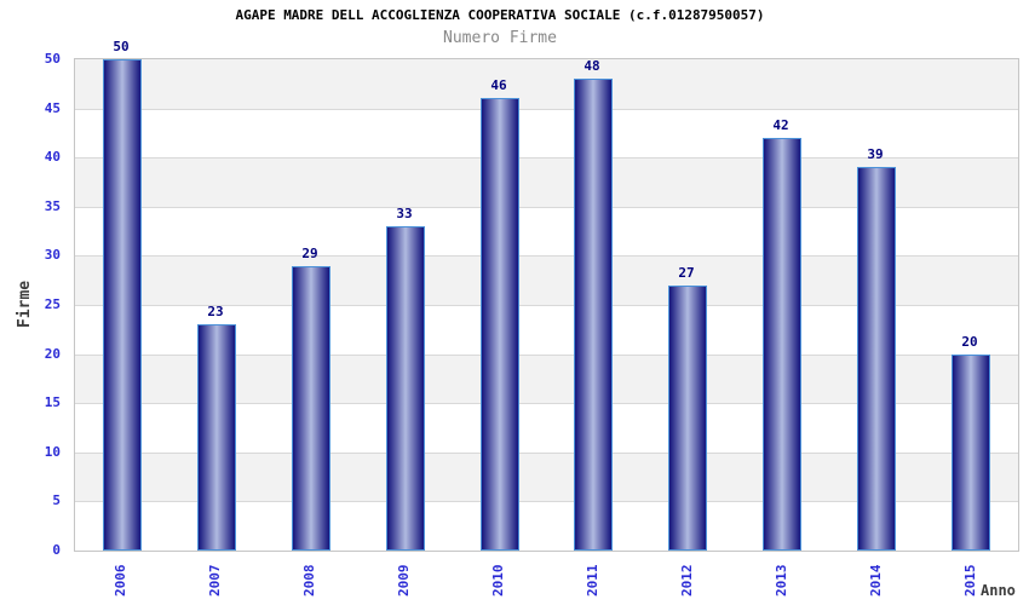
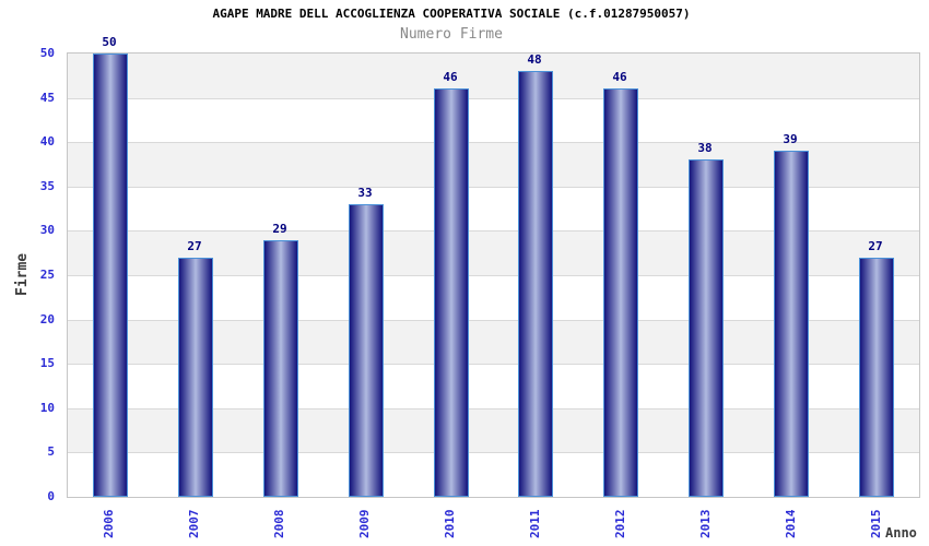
2007: 23 -> 27
2012: 27 -> 46
2013: 42 -> 38
2015: 20 -> 27
